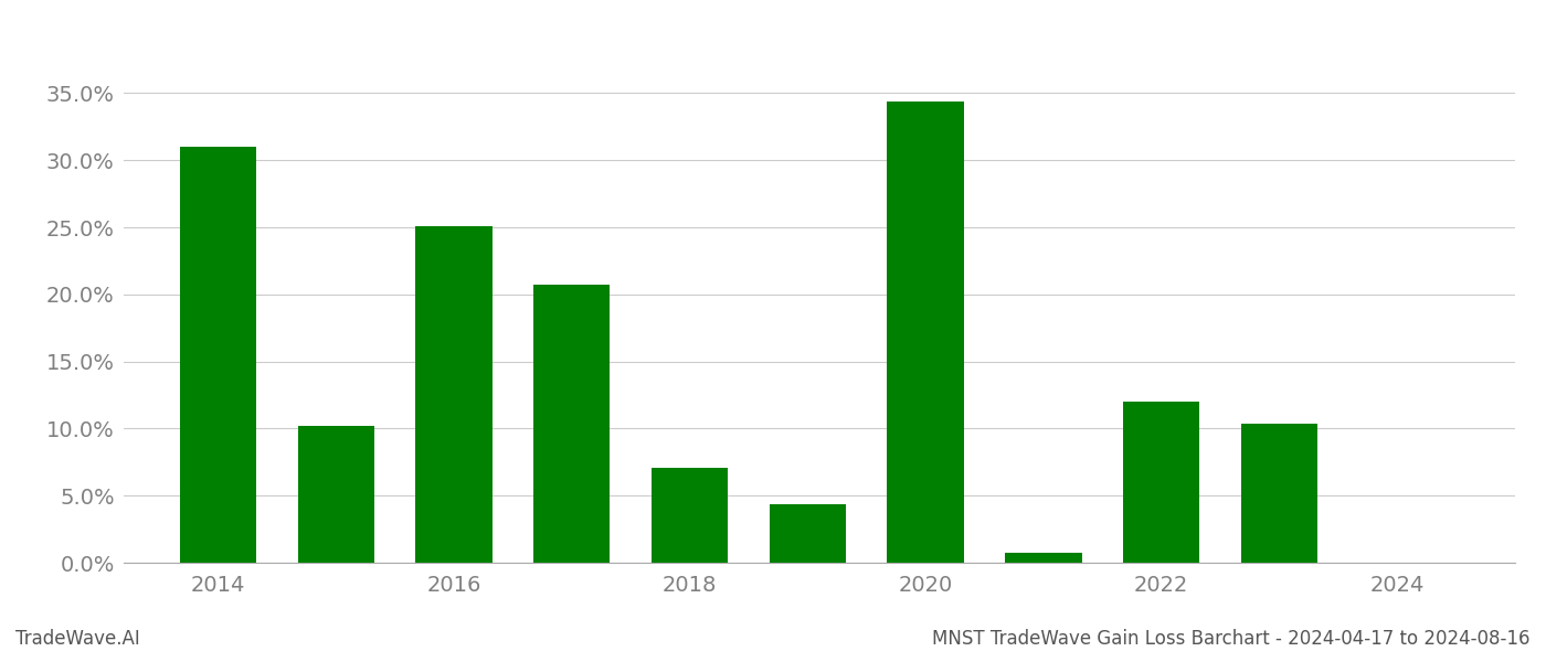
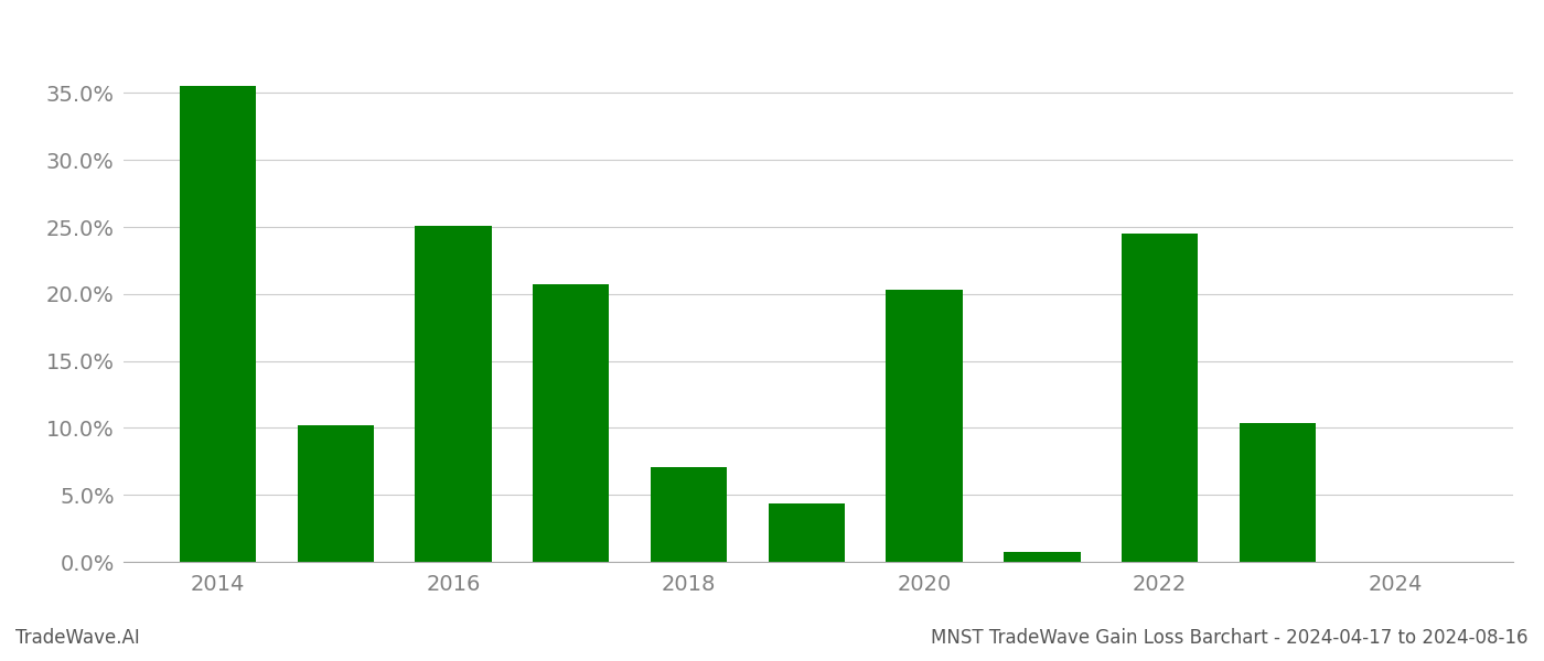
2014: 31.0% -> 35.5%
2020: 34.4% -> 20.3%
2022: 12.0% -> 24.5%
